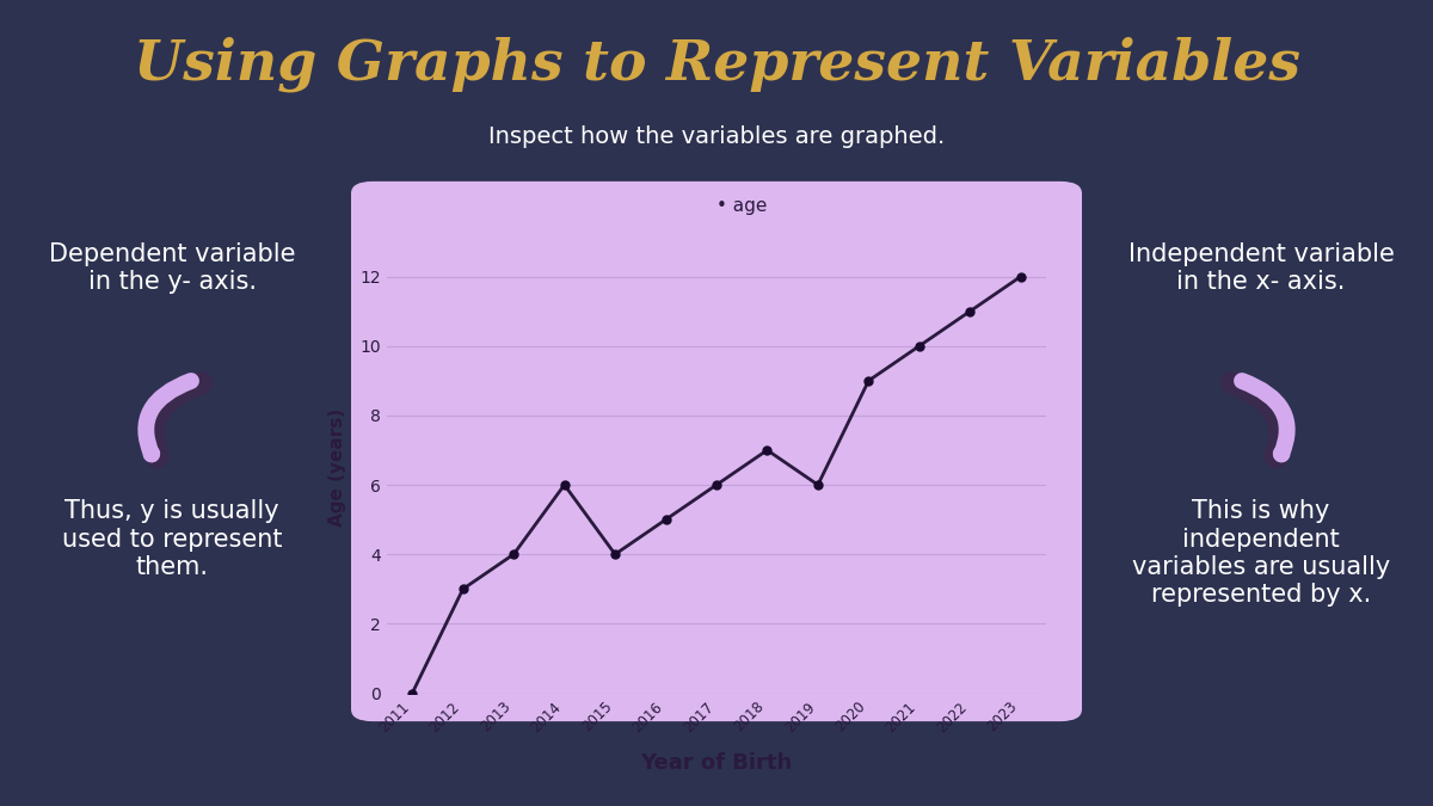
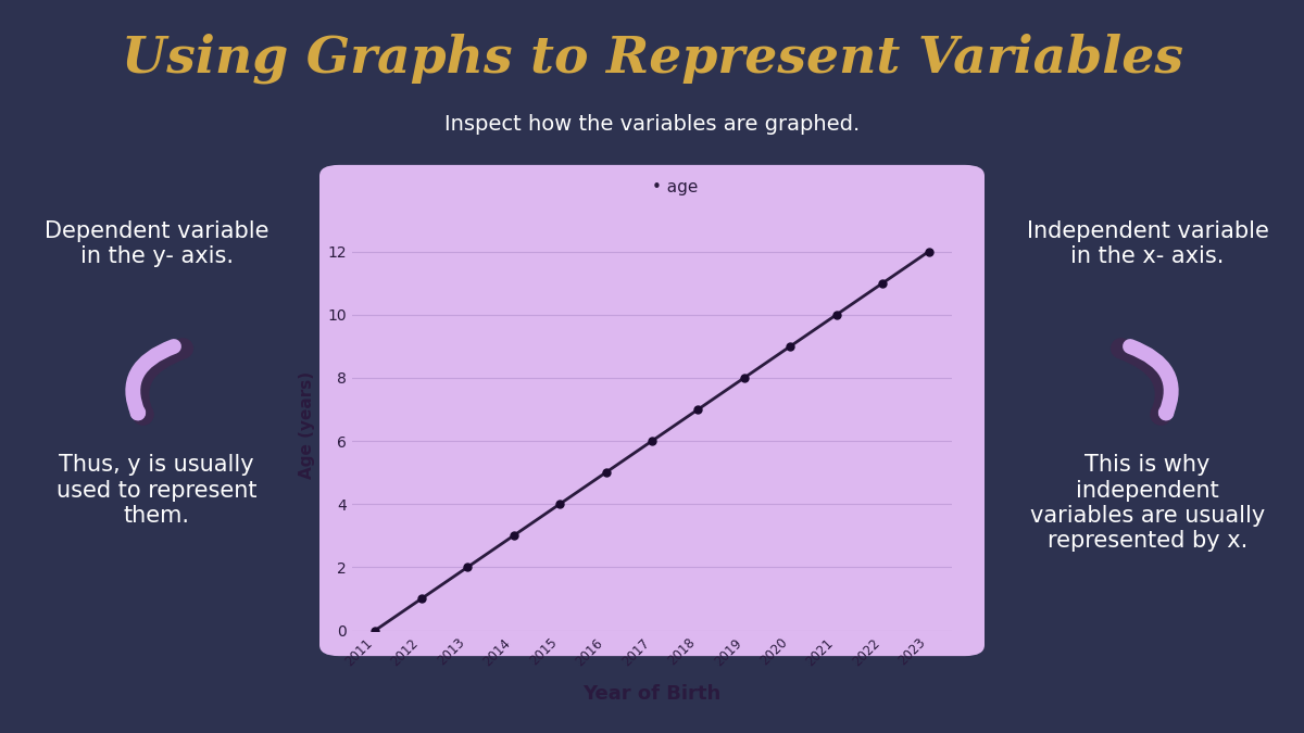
2012: 3 -> 1
2013: 4 -> 2
2014: 6 -> 3
2019: 6 -> 8
